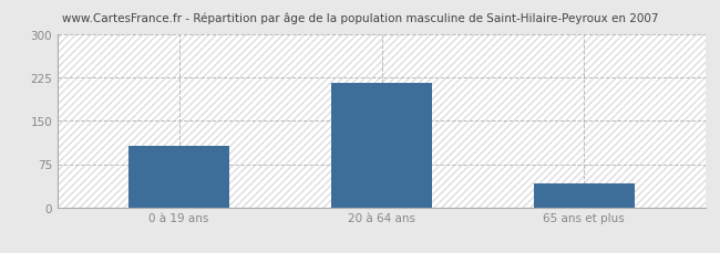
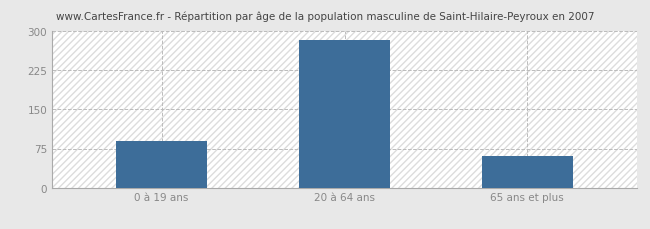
0 à 19 ans: 106 -> 90
20 à 64 ans: 216 -> 284
65 ans et plus: 42 -> 60
